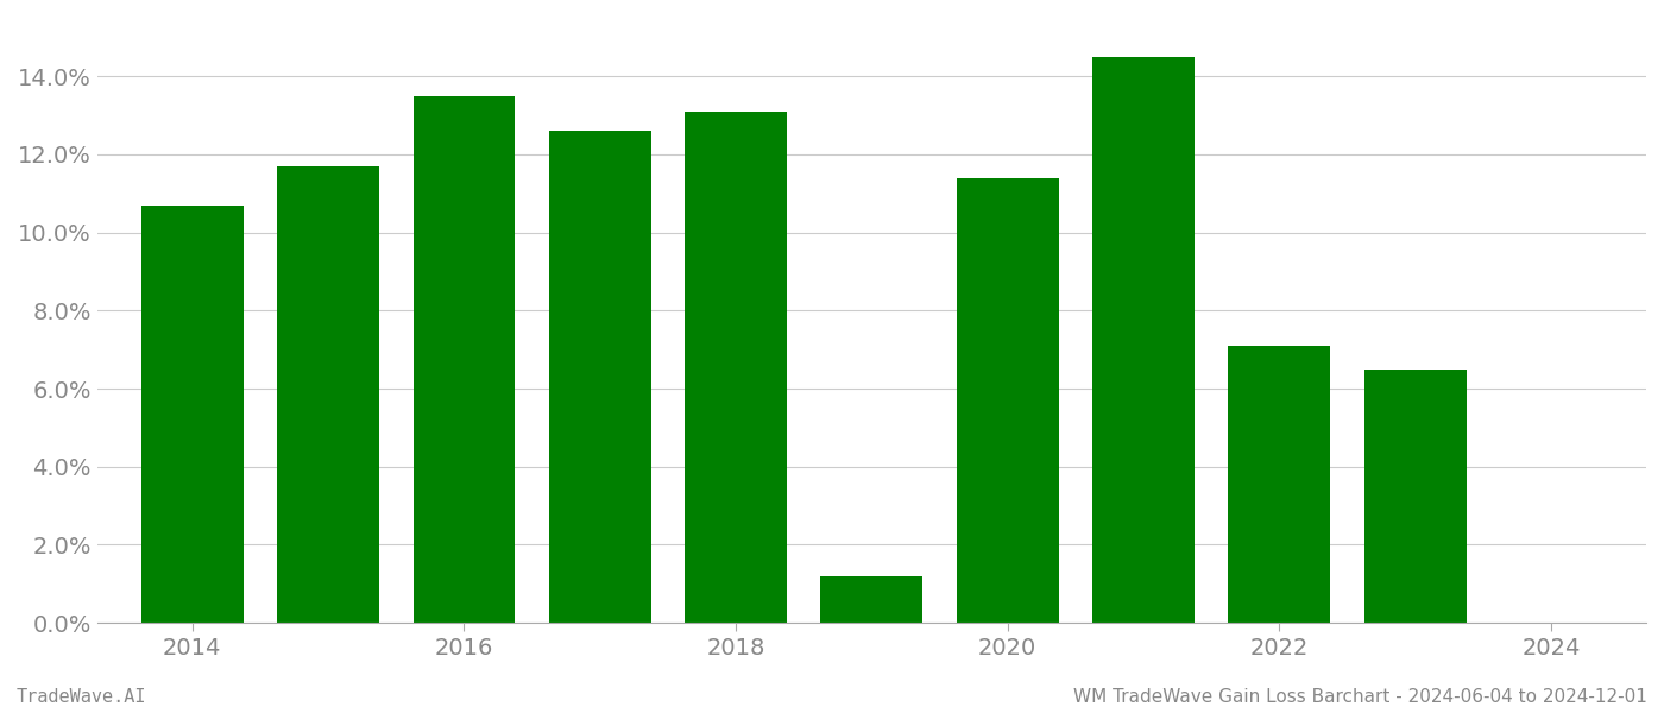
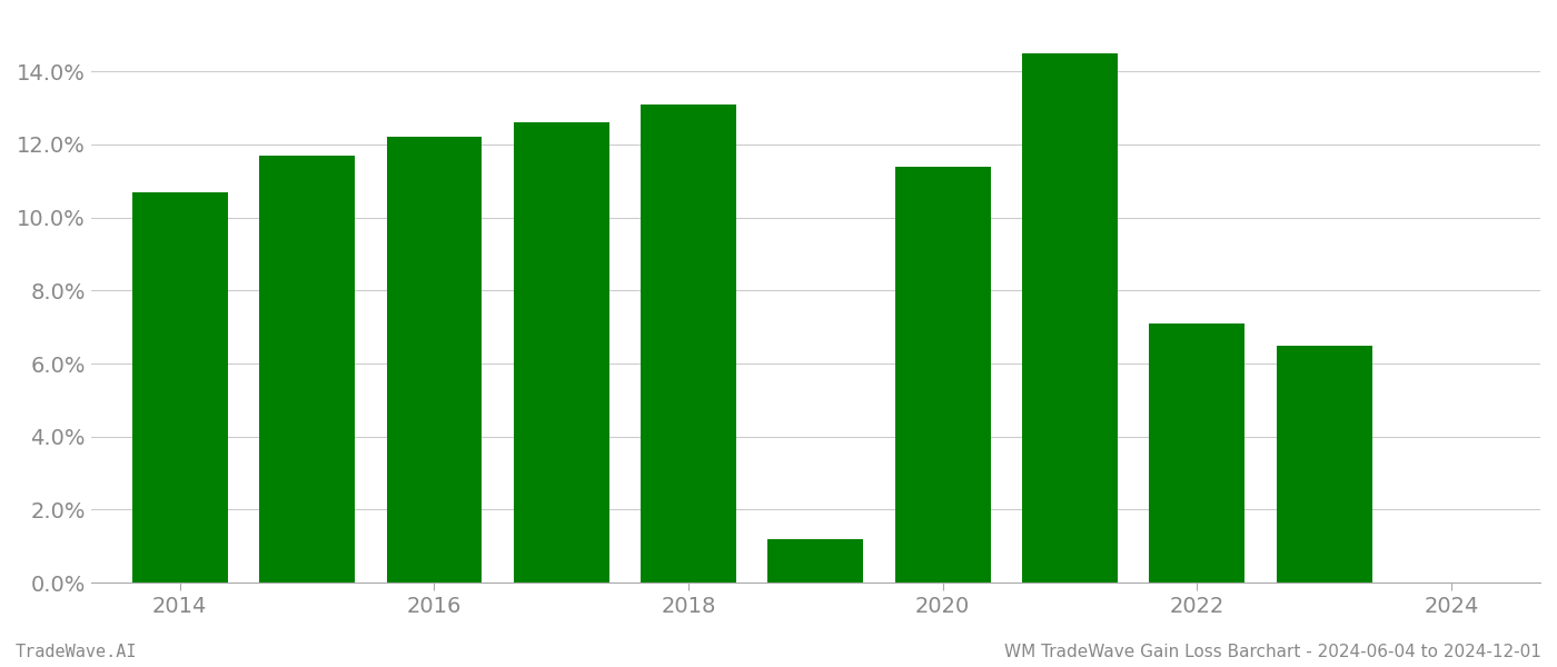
2016: 13.5% -> 12.2%
